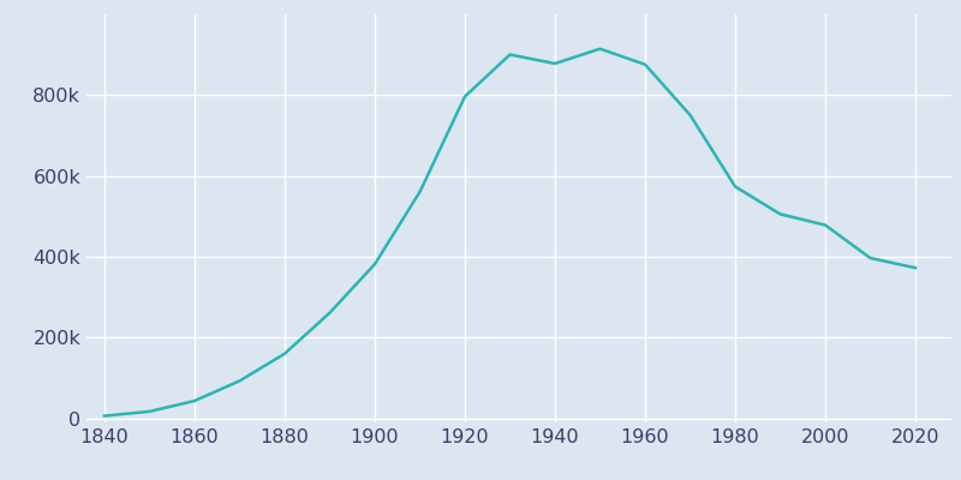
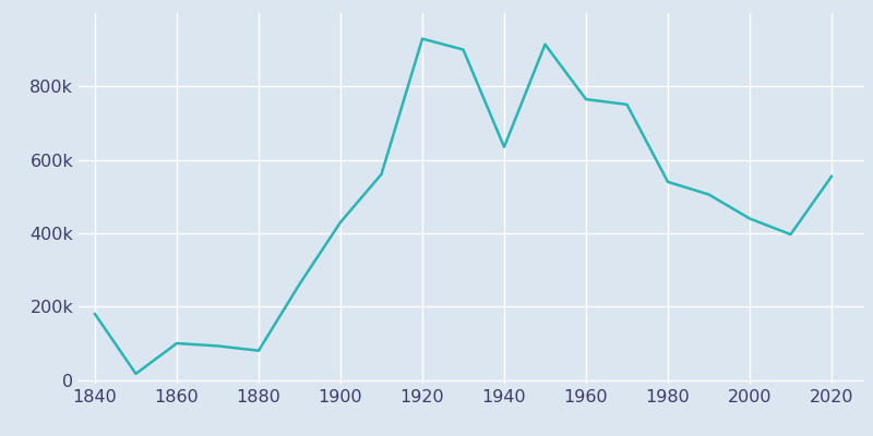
1840: 6k -> 180k
1860: 43k -> 100k
1880: 160k -> 80k
1900: 382k -> 430k
1920: 797k -> 930k
1940: 878k -> 635k
1960: 876k -> 765k
1980: 574k -> 540k
2000: 478k -> 440k
2020: 373k -> 555k
